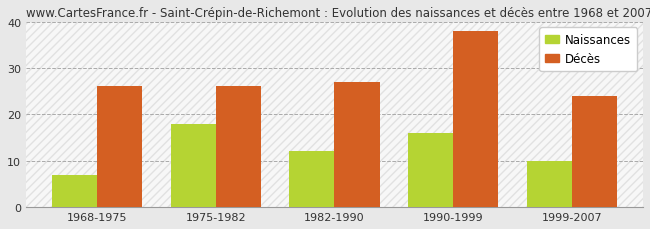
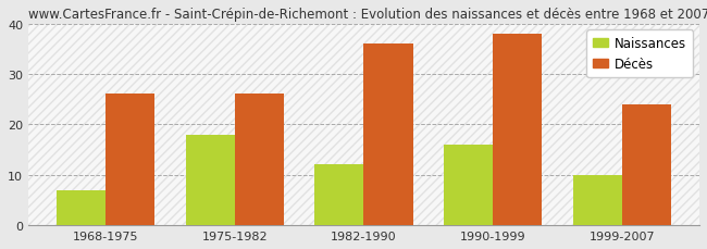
Décès/1982-1990: 27 -> 36
